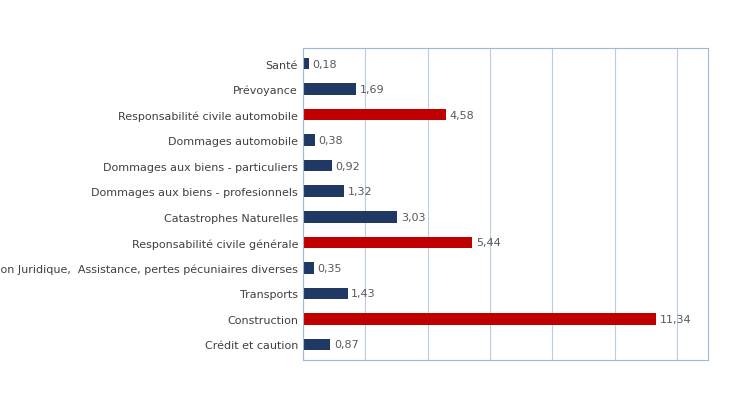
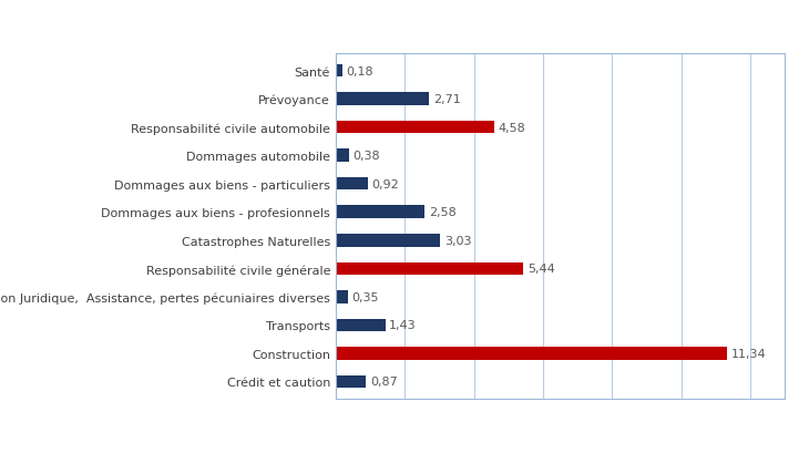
Prévoyance: 1,69 -> 2,71
Dommages aux biens - profesionnels: 1,32 -> 2,58
